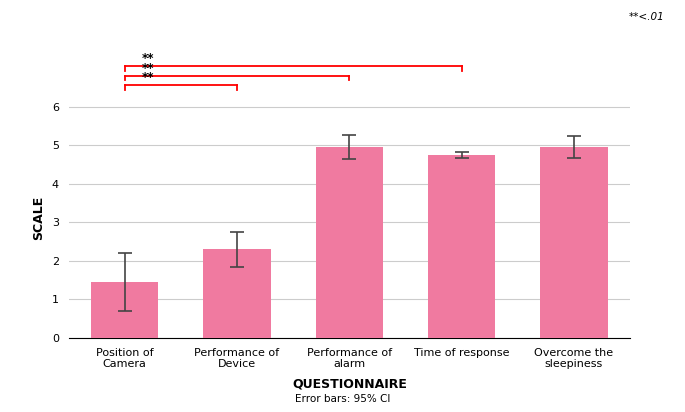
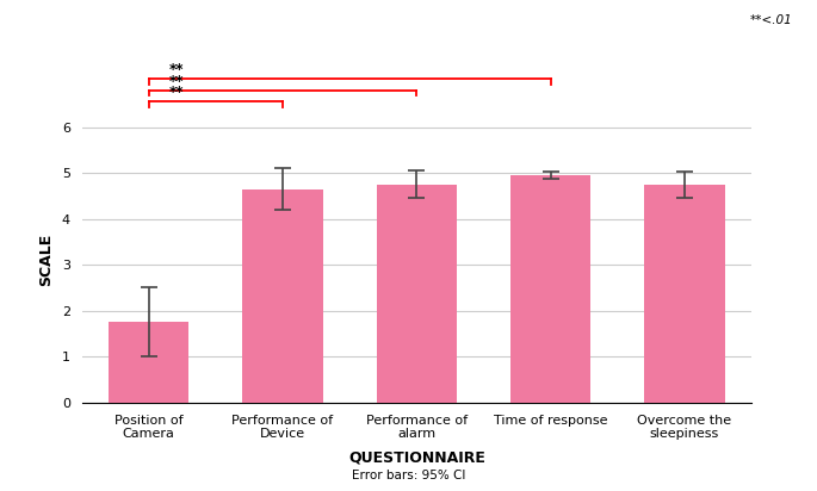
Position of Camera: 1.45 -> 1.75
Performance of Device: 2.30 -> 4.65
Performance of alarm: 4.95 -> 4.75
Time of response: 4.75 -> 4.95
Overcome the sleepiness: 4.95 -> 4.75
